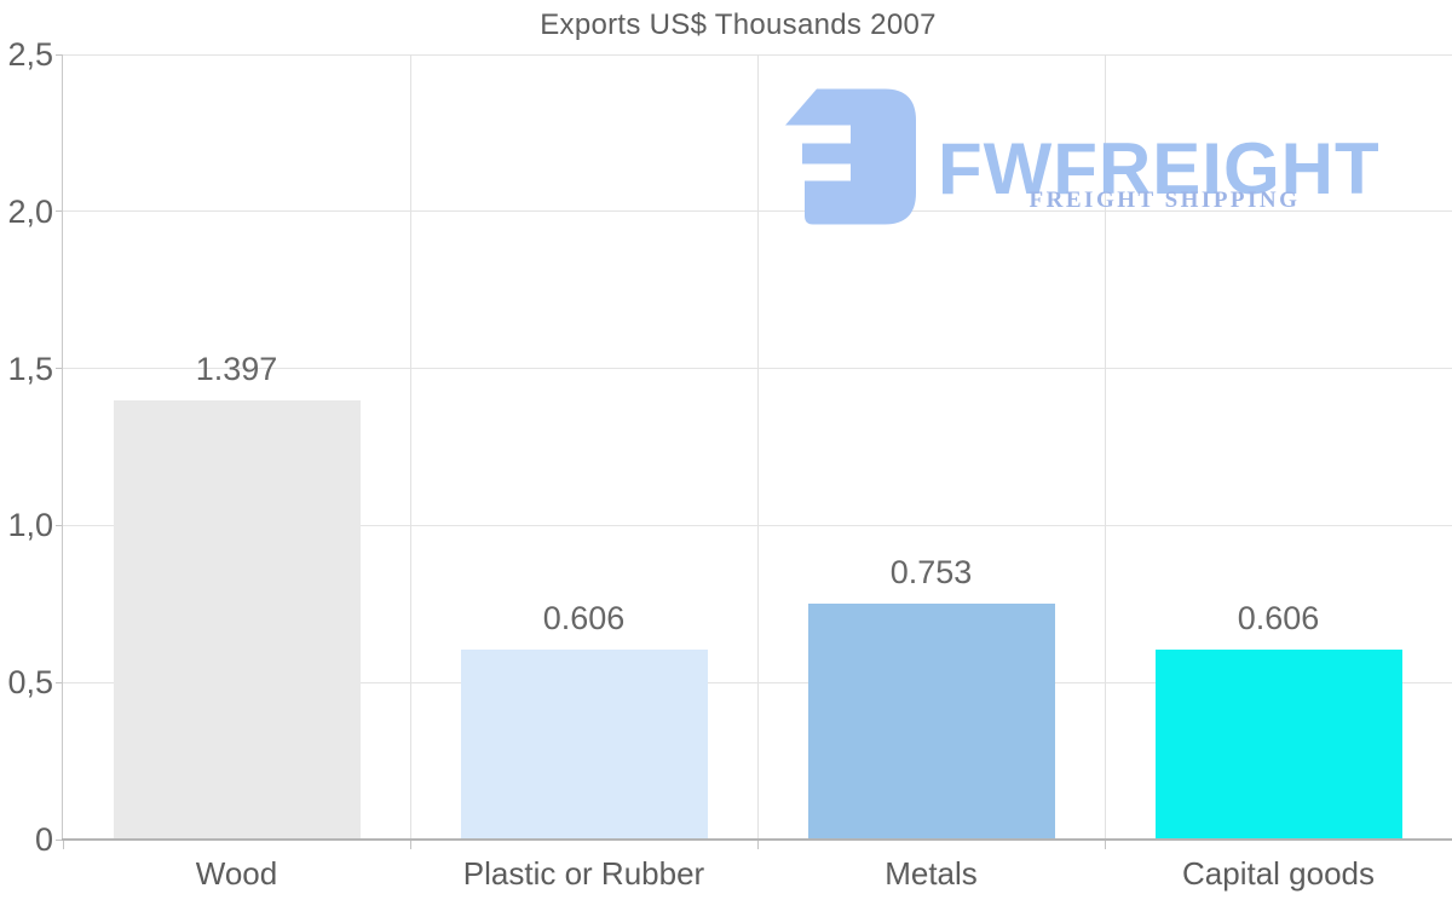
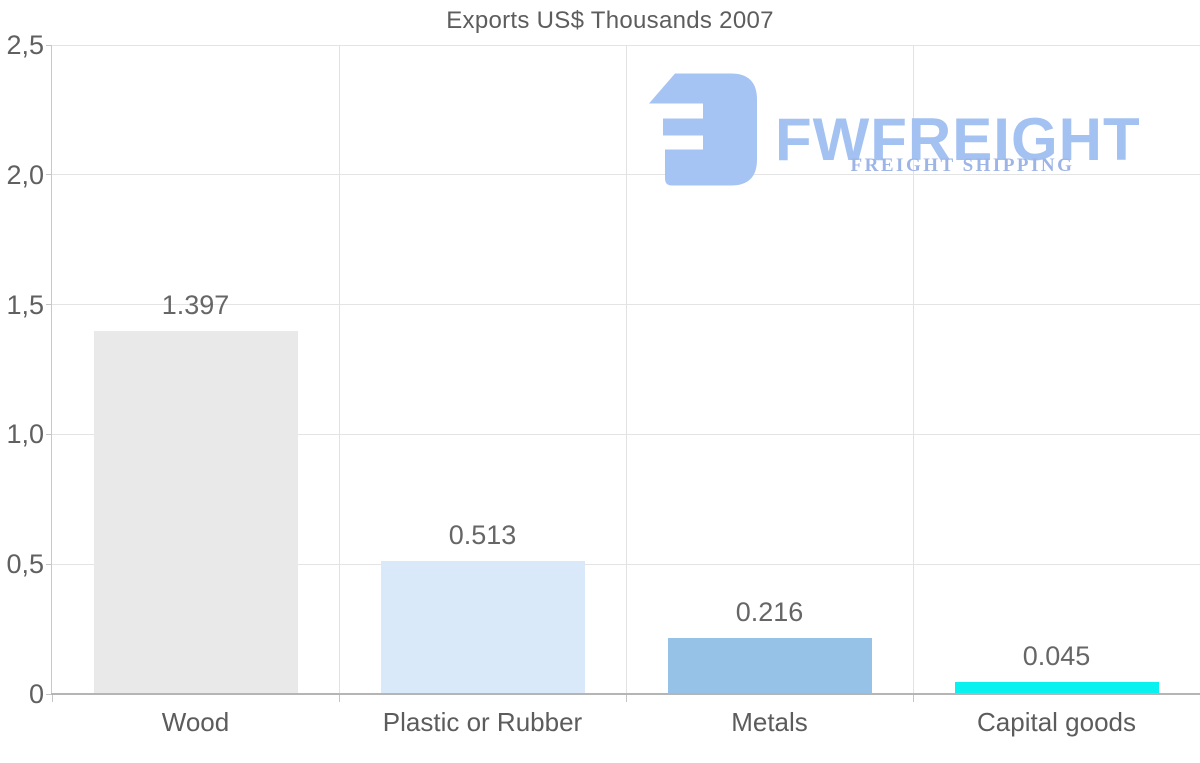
Plastic or Rubber: 0.606 -> 0.513
Metals: 0.753 -> 0.216
Capital goods: 0.606 -> 0.045
